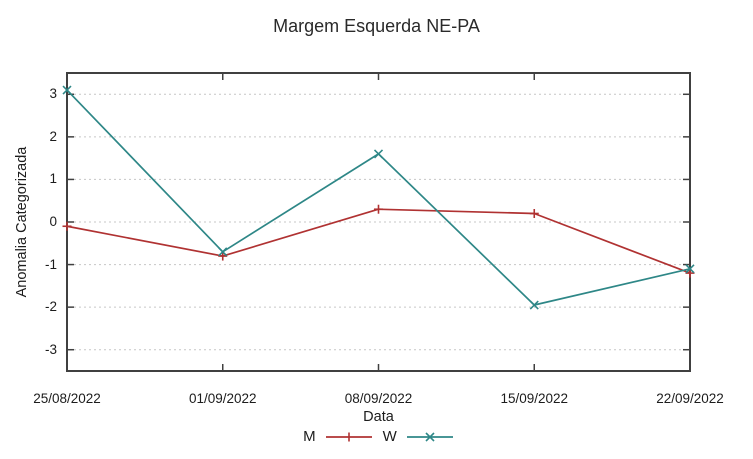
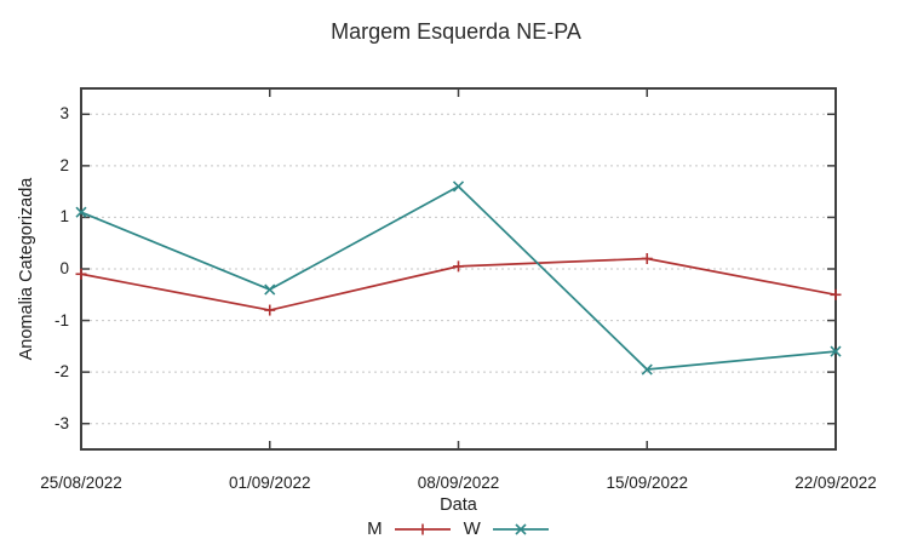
W/25/08/2022: 3.1 -> 1.1
W/01/09/2022: -0.7 -> -0.4
M/08/09/2022: 0.3 -> 0.1
M/22/09/2022: -1.2 -> -0.5
W/22/09/2022: -1.1 -> -1.6
